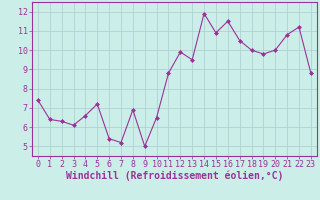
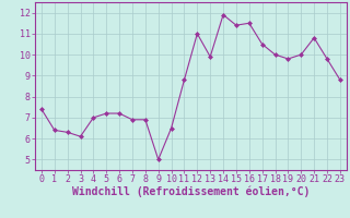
4: 6.6 -> 7.0
6: 5.4 -> 7.2
7: 5.2 -> 6.9
12: 9.9 -> 11.0
13: 9.5 -> 9.9
15: 10.9 -> 11.4
22: 11.2 -> 9.8
